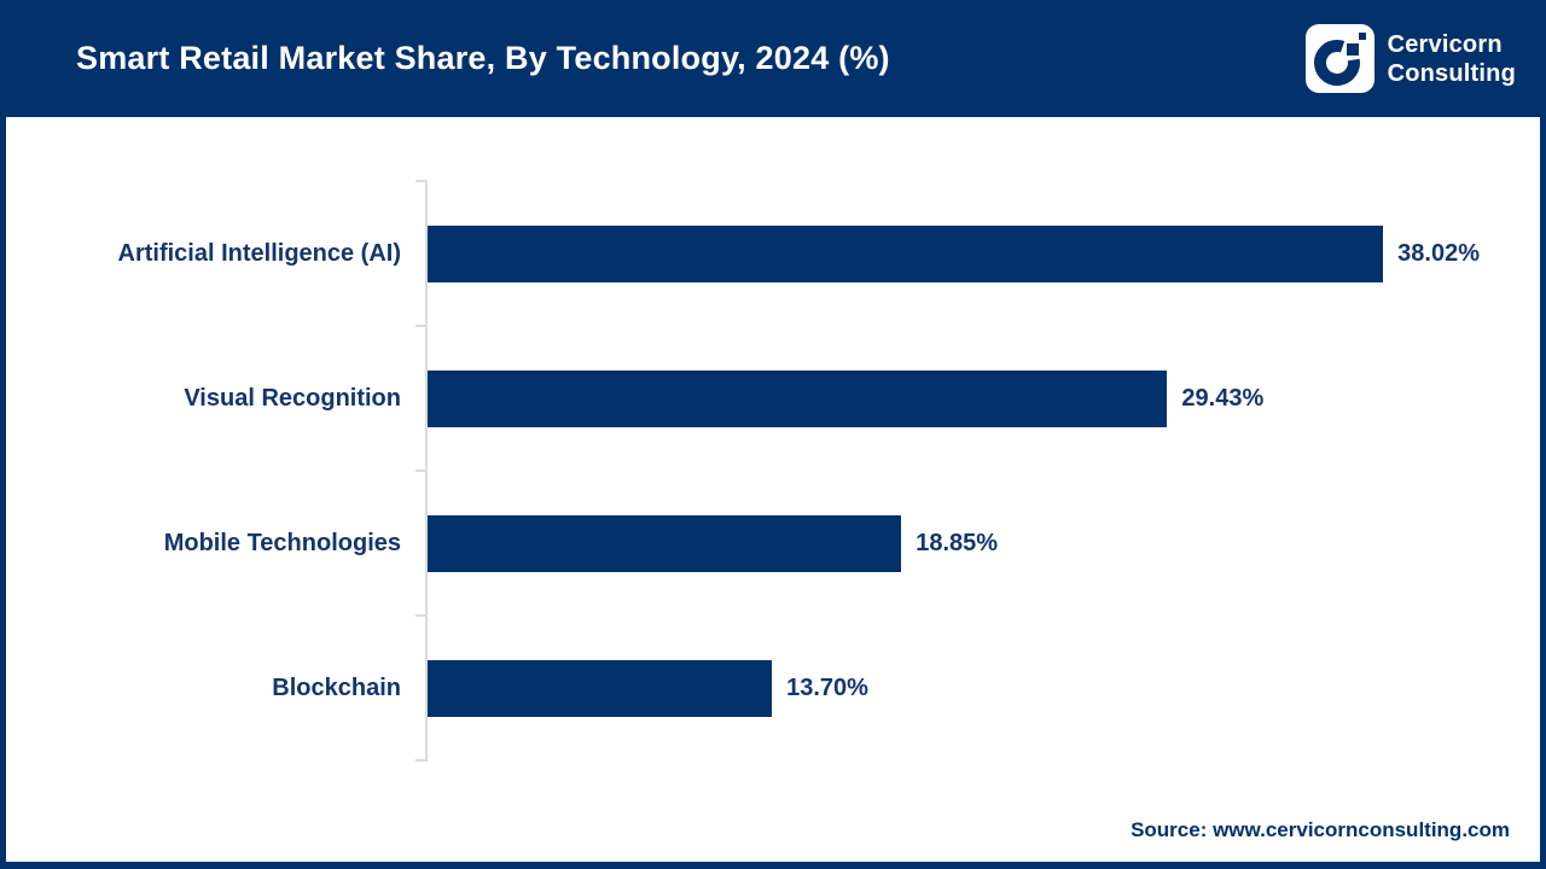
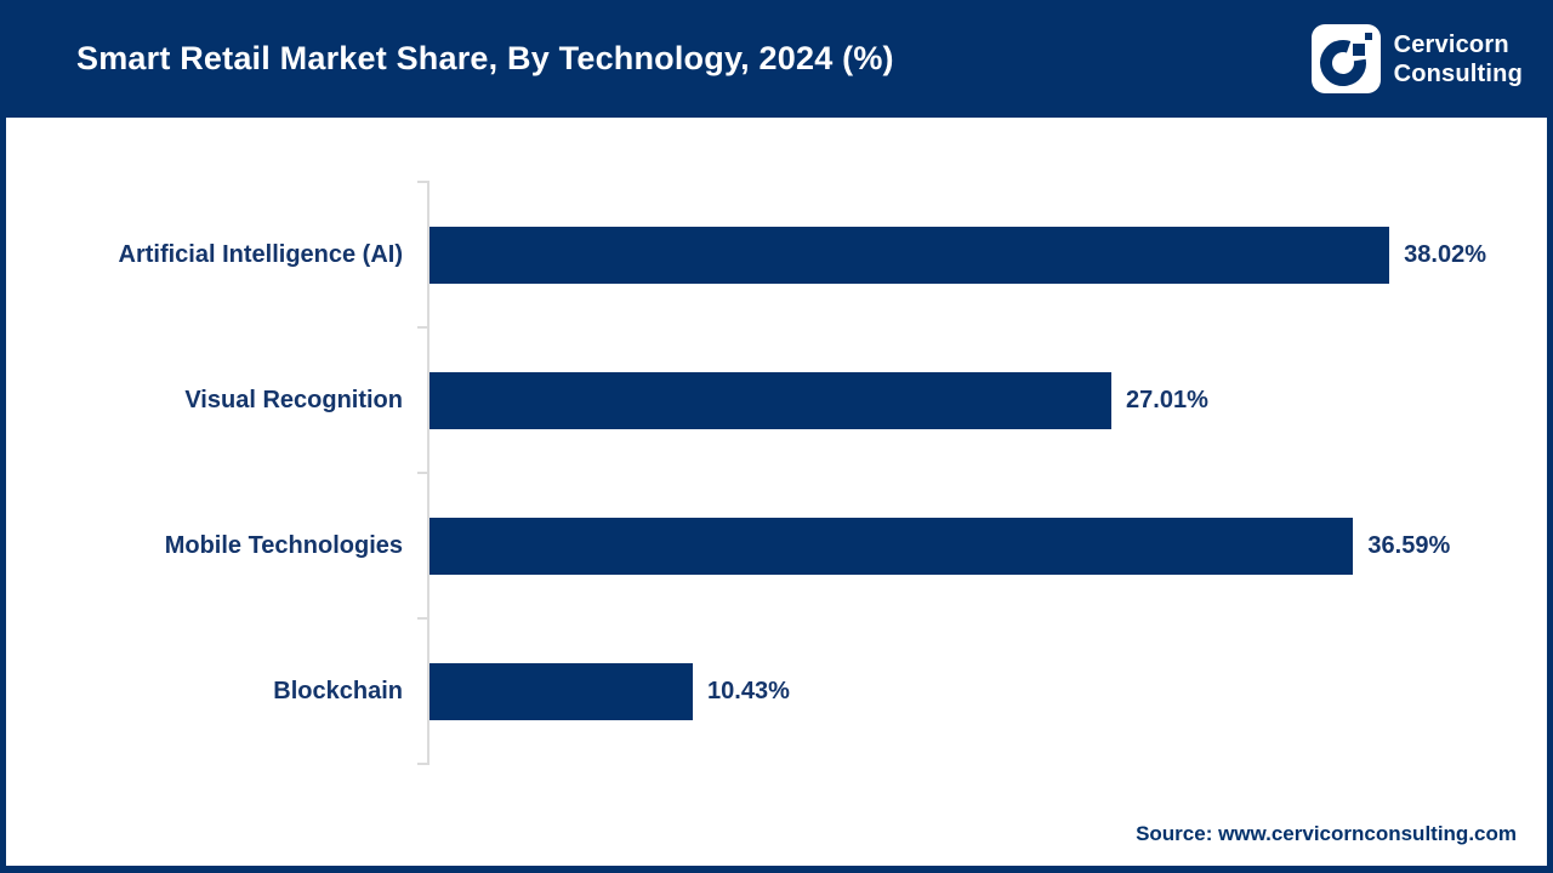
Visual Recognition: 29.43% -> 27.01%
Mobile Technologies: 18.85% -> 36.59%
Blockchain: 13.70% -> 10.43%
